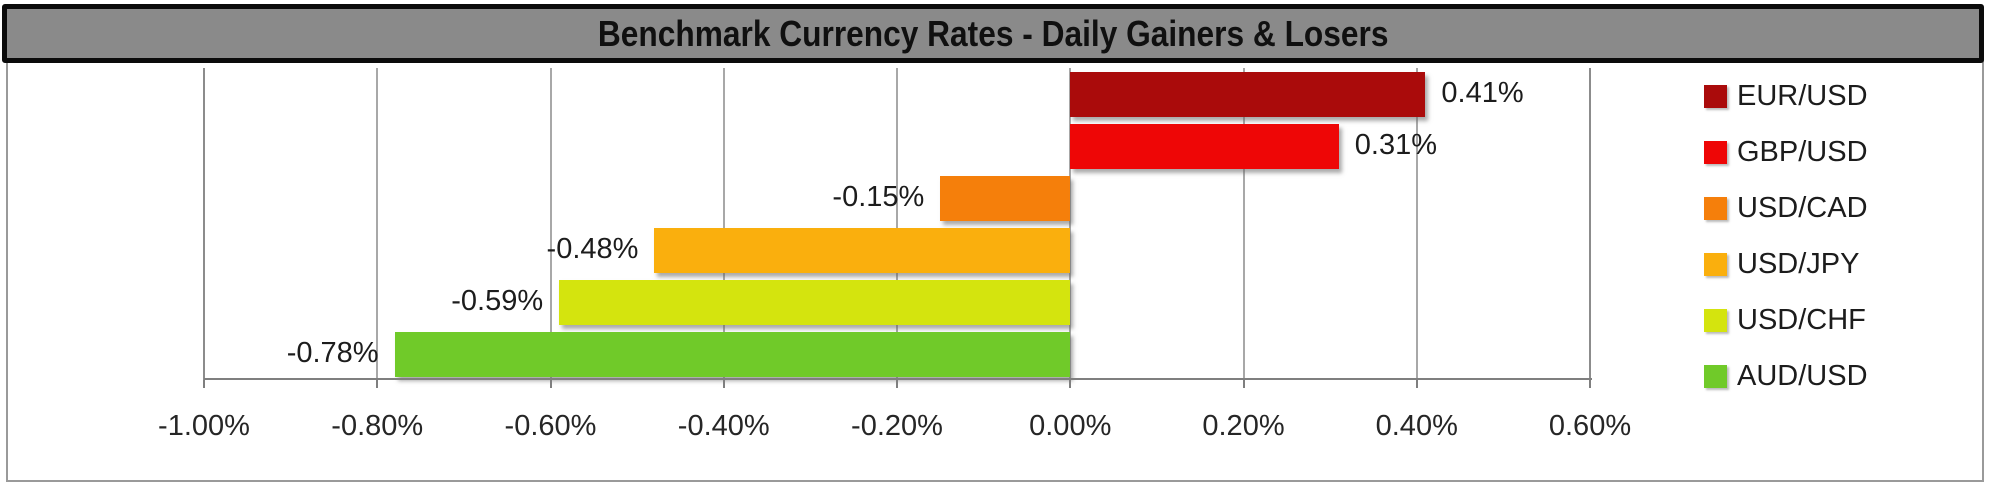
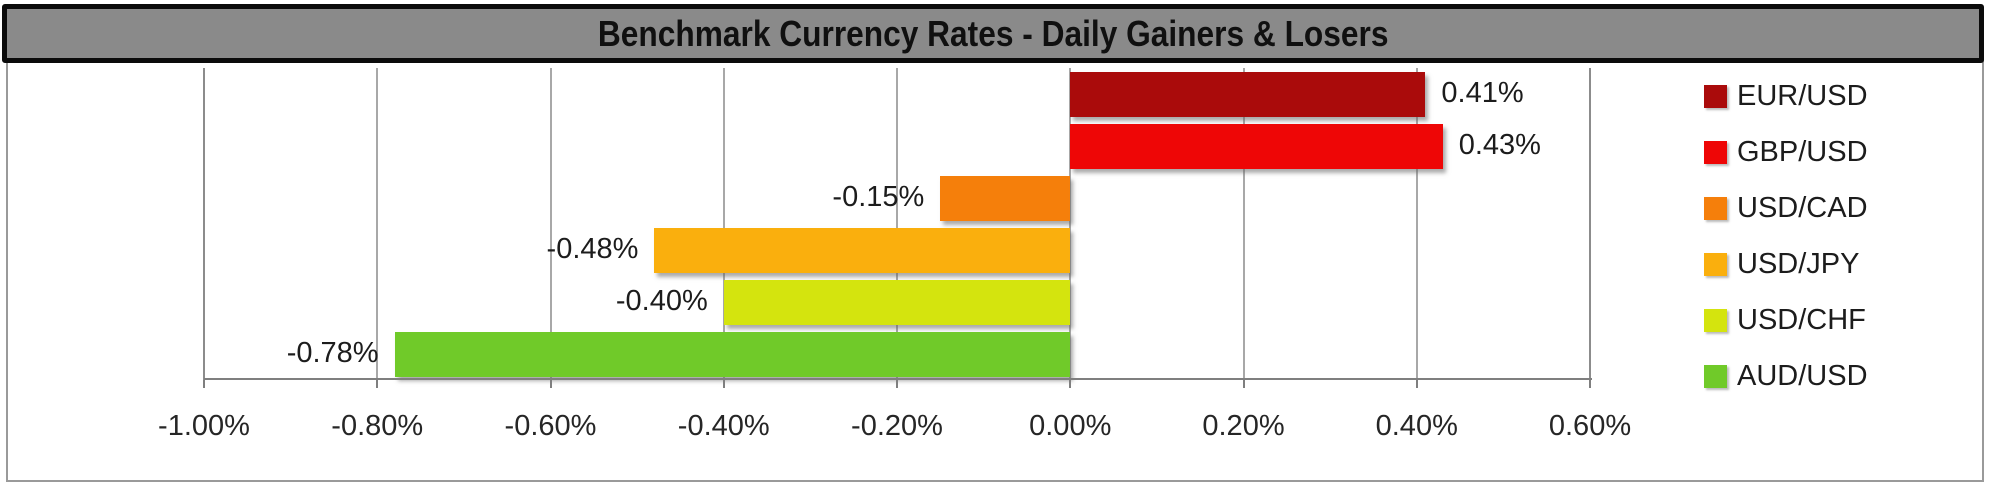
GBP/USD: 0.31% -> 0.43%
USD/CHF: -0.59% -> -0.40%
